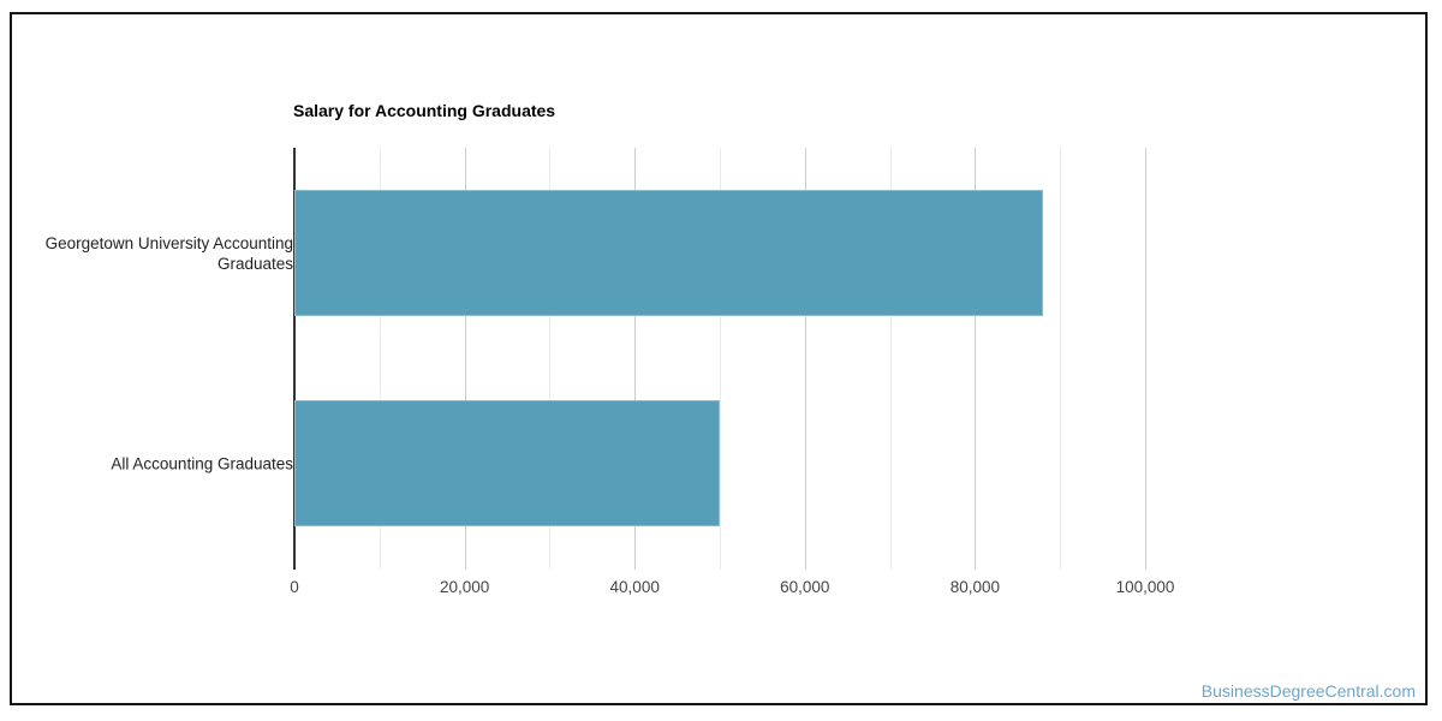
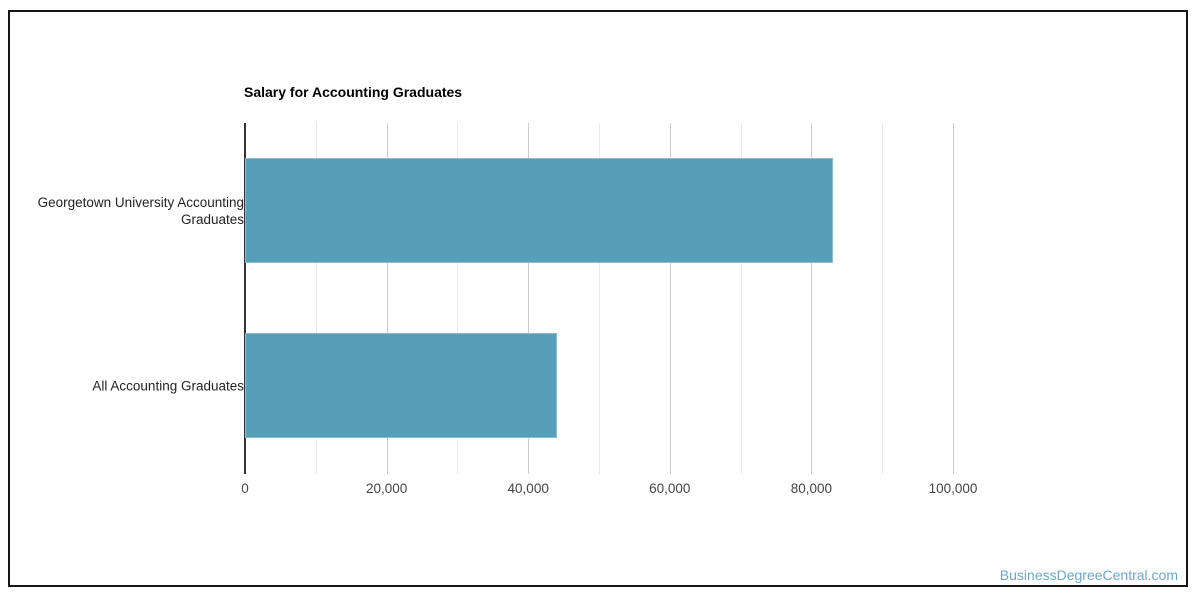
Georgetown University Accounting Graduates: 88000 -> 83000
All Accounting Graduates: 50000 -> 44000
